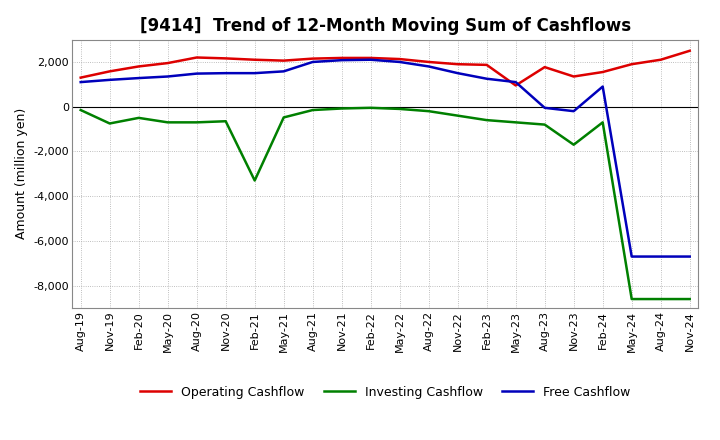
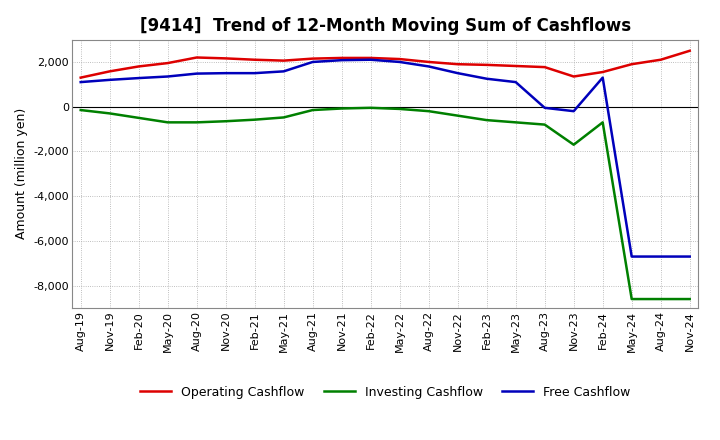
Investing Cashflow/Nov-19: -750 -> -300
Investing Cashflow/Feb-21: -3,300 -> -580
Operating Cashflow/May-23: 950 -> 1,820
Free Cashflow/Feb-24: 900 -> 1,300
